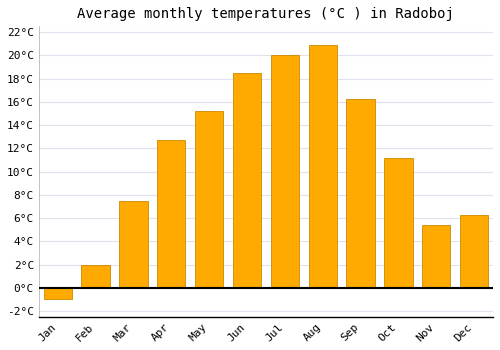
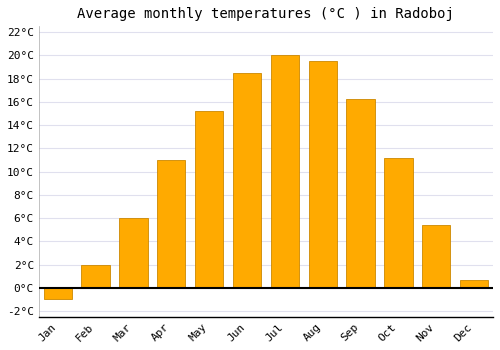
Mar: 7.5°C -> 6.0°C
Apr: 12.7°C -> 11.0°C
Aug: 20.9°C -> 19.5°C
Dec: 6.3°C -> 0.7°C
